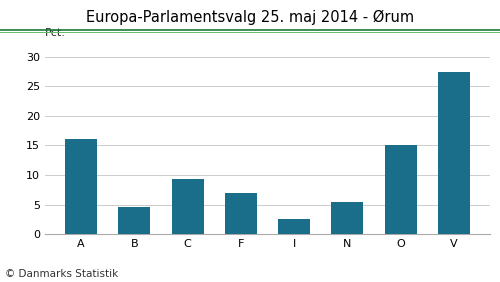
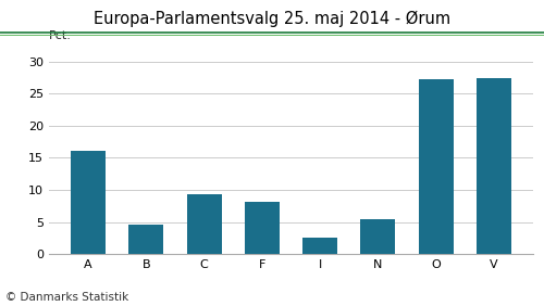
F: 7.0 -> 8.2
O: 15.0 -> 27.2
